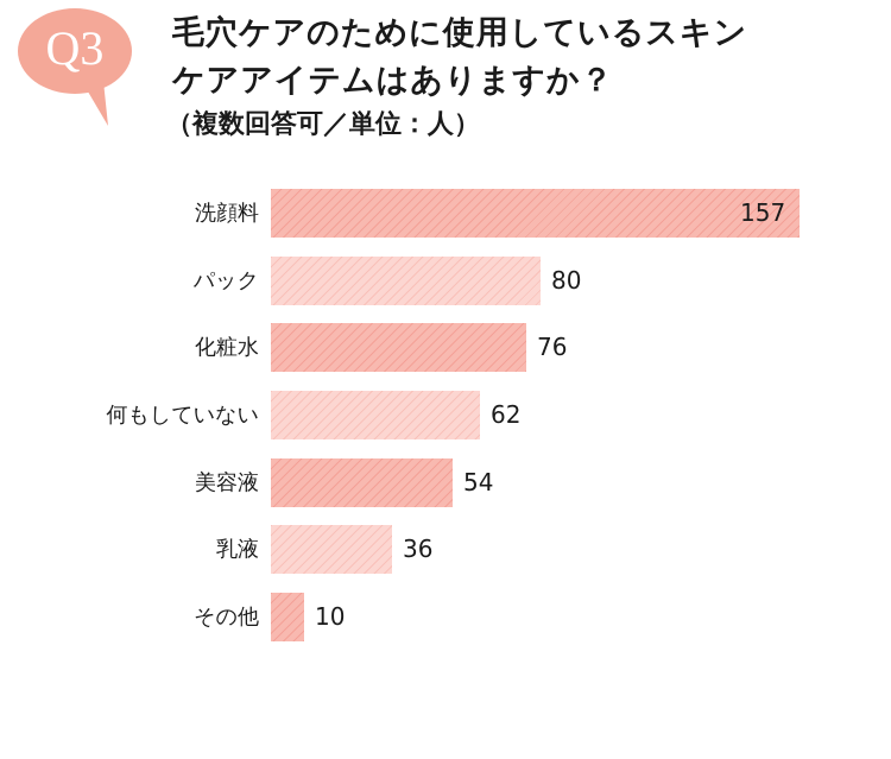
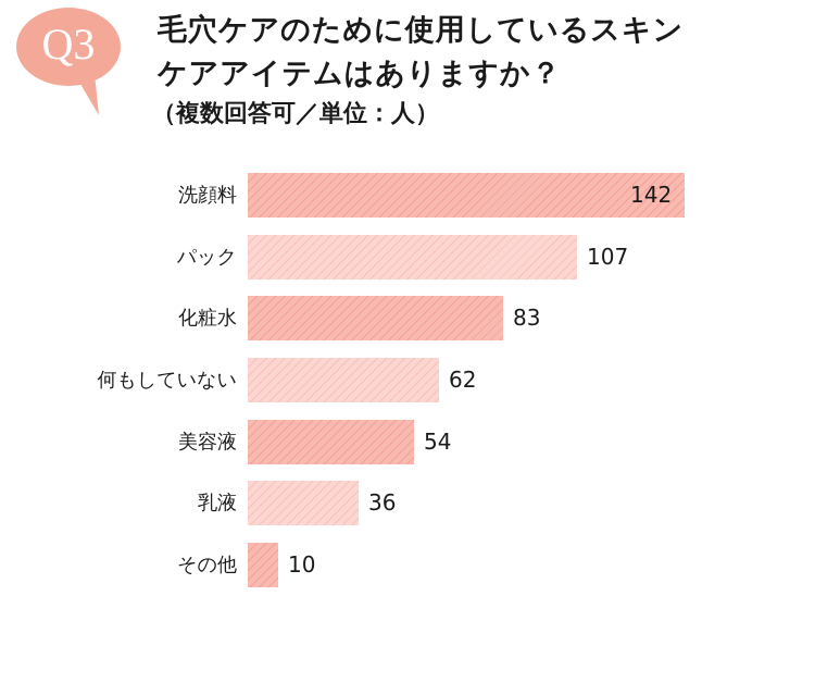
洗顔料: 157 -> 142
パック: 80 -> 107
化粧水: 76 -> 83
